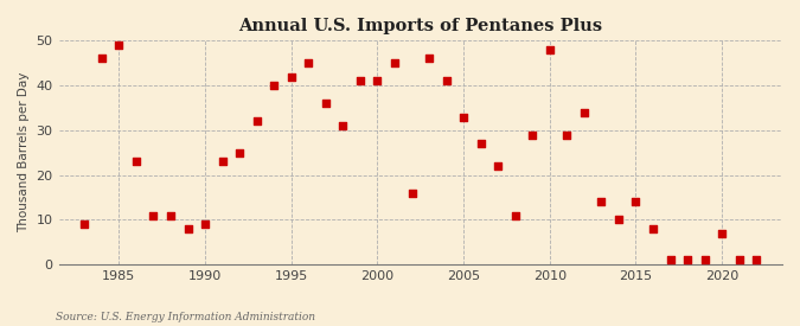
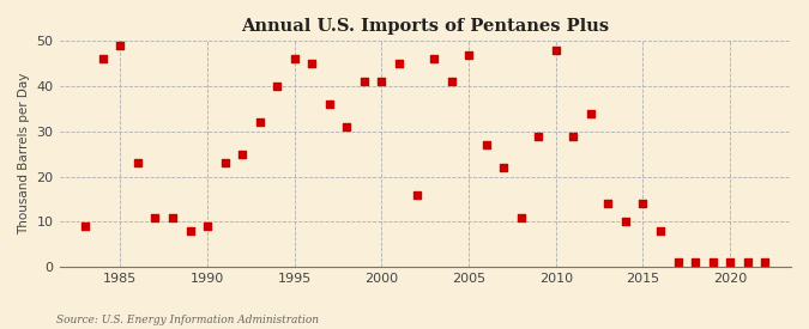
1995: 42 -> 46
2005: 33 -> 47
2020: 7 -> 1
